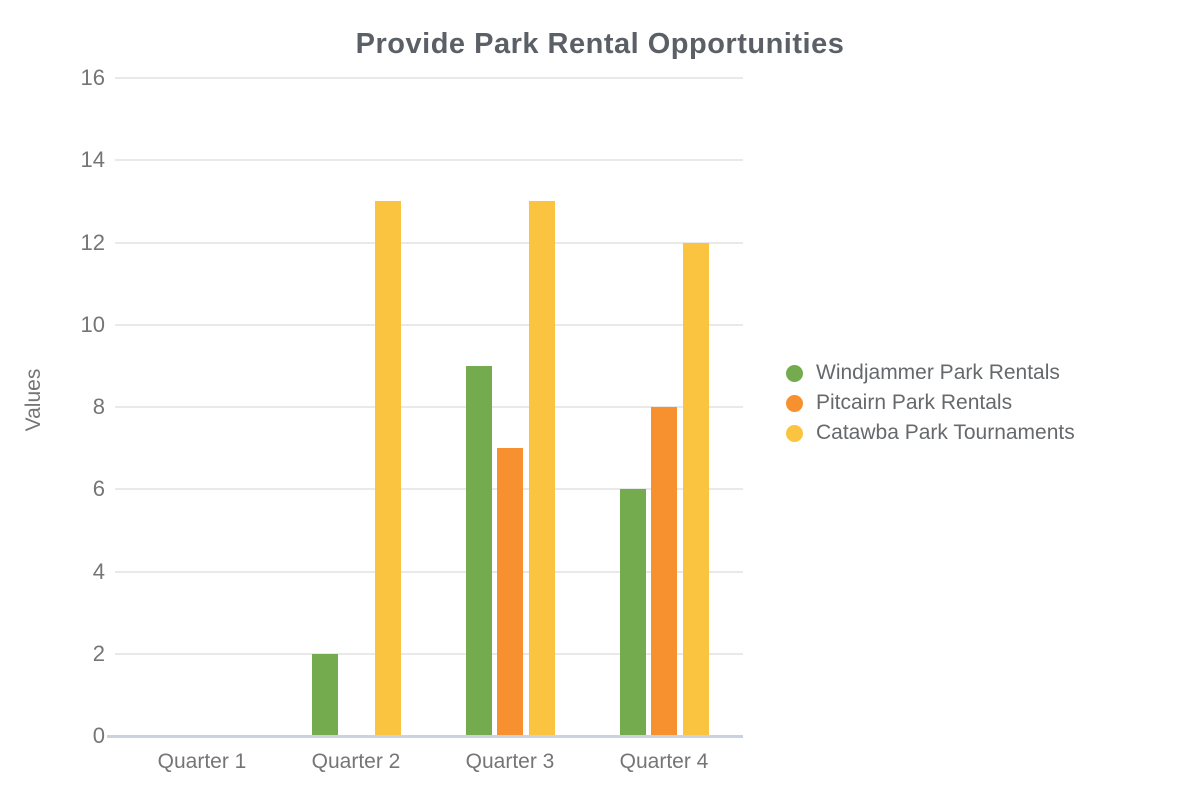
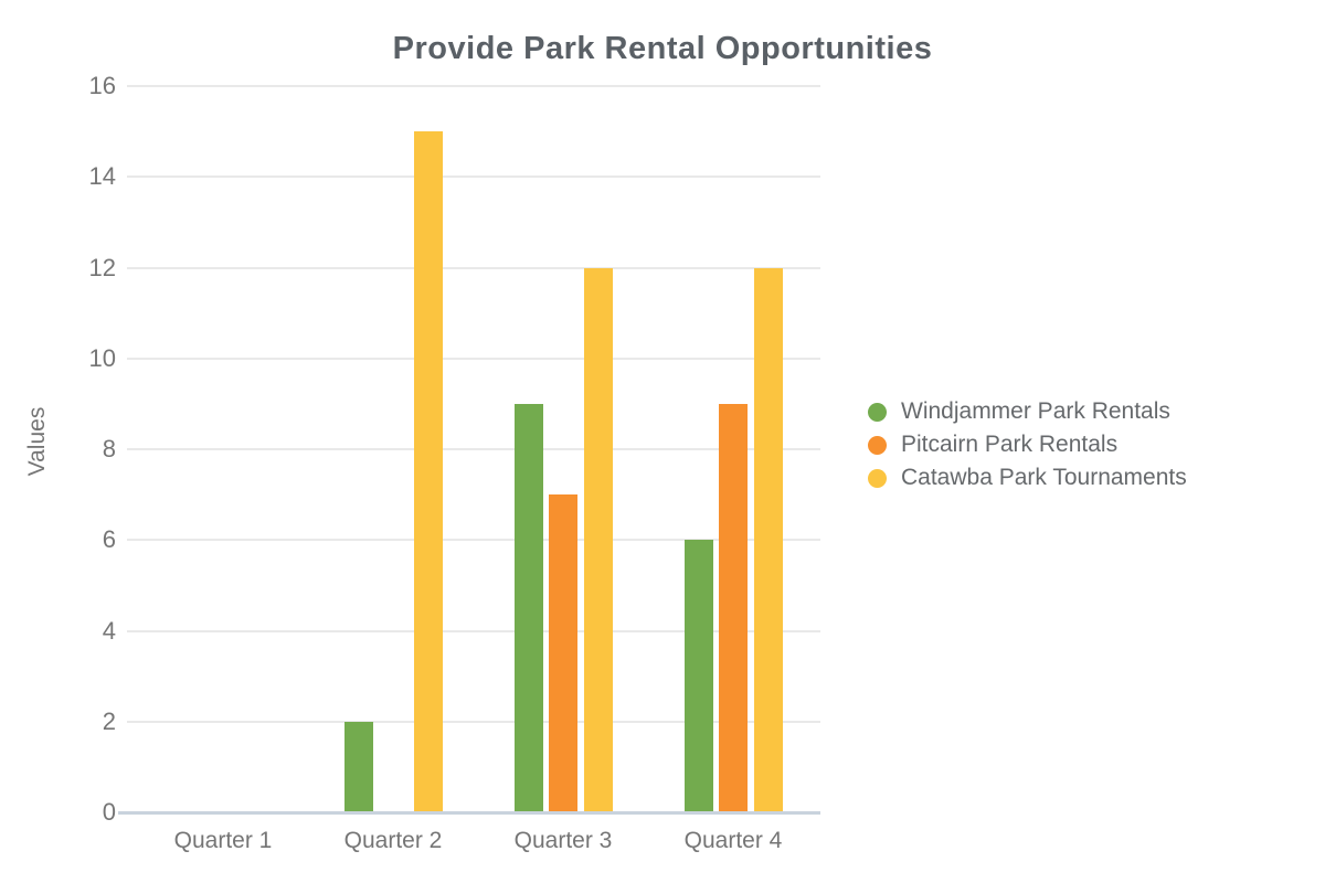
Catawba Park Tournaments/Quarter 2: 13 -> 15
Catawba Park Tournaments/Quarter 3: 13 -> 12
Pitcairn Park Rentals/Quarter 4: 8 -> 9
